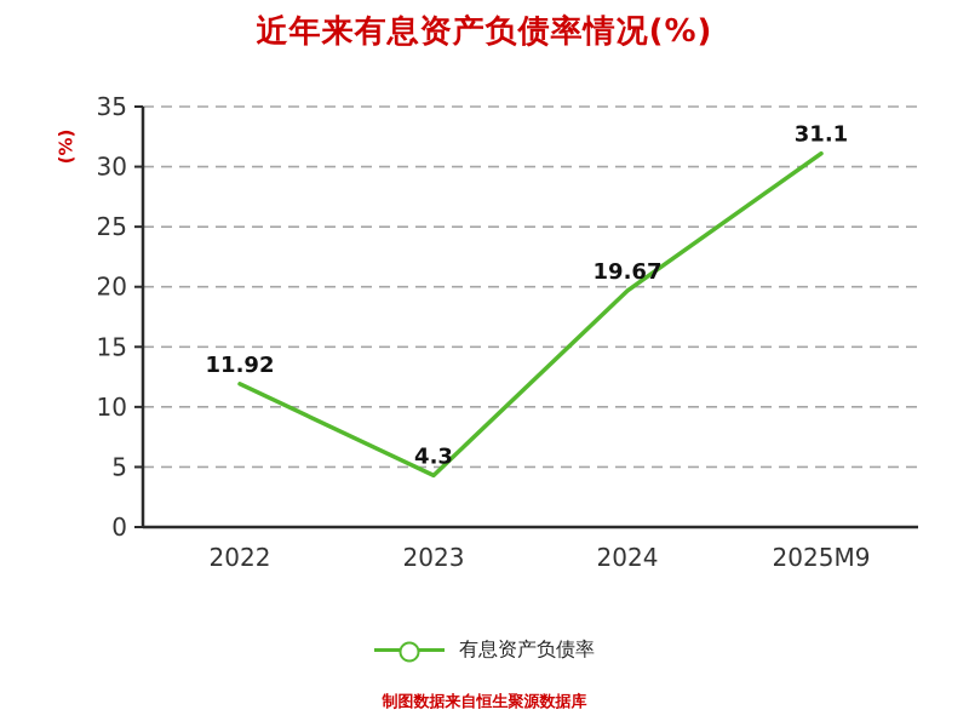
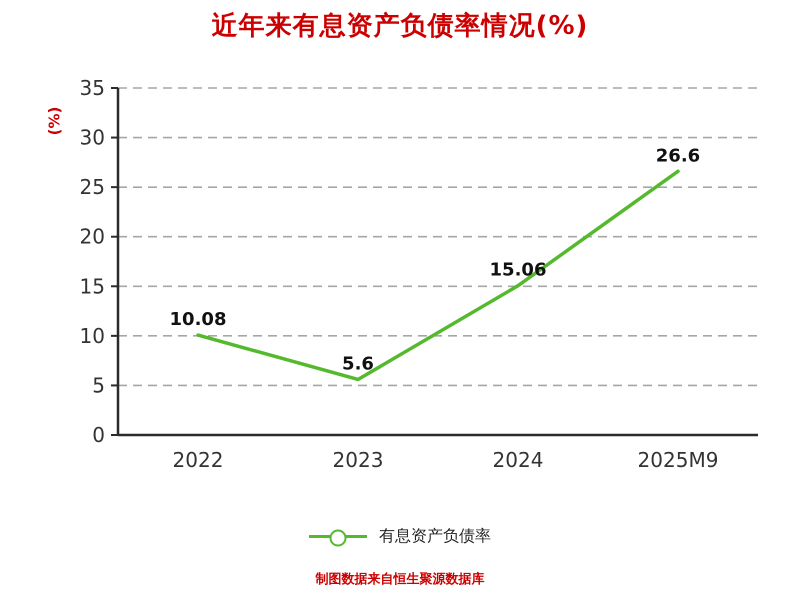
2022: 11.92 -> 10.08
2023: 4.3 -> 5.6
2024: 19.67 -> 15.06
2025M9: 31.1 -> 26.6
